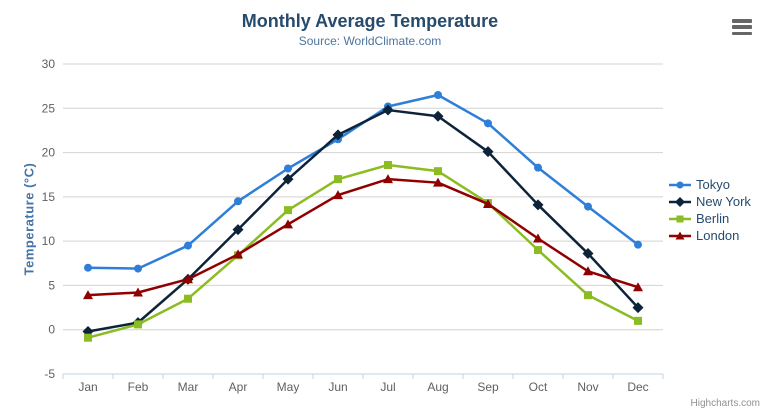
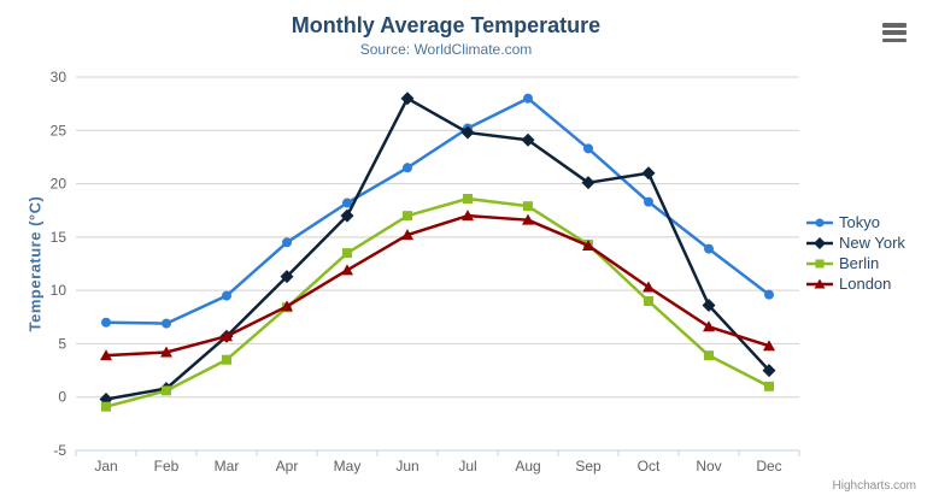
New York/Jun: 22 -> 28
Tokyo/Aug: 26 -> 28
New York/Oct: 14 -> 21
